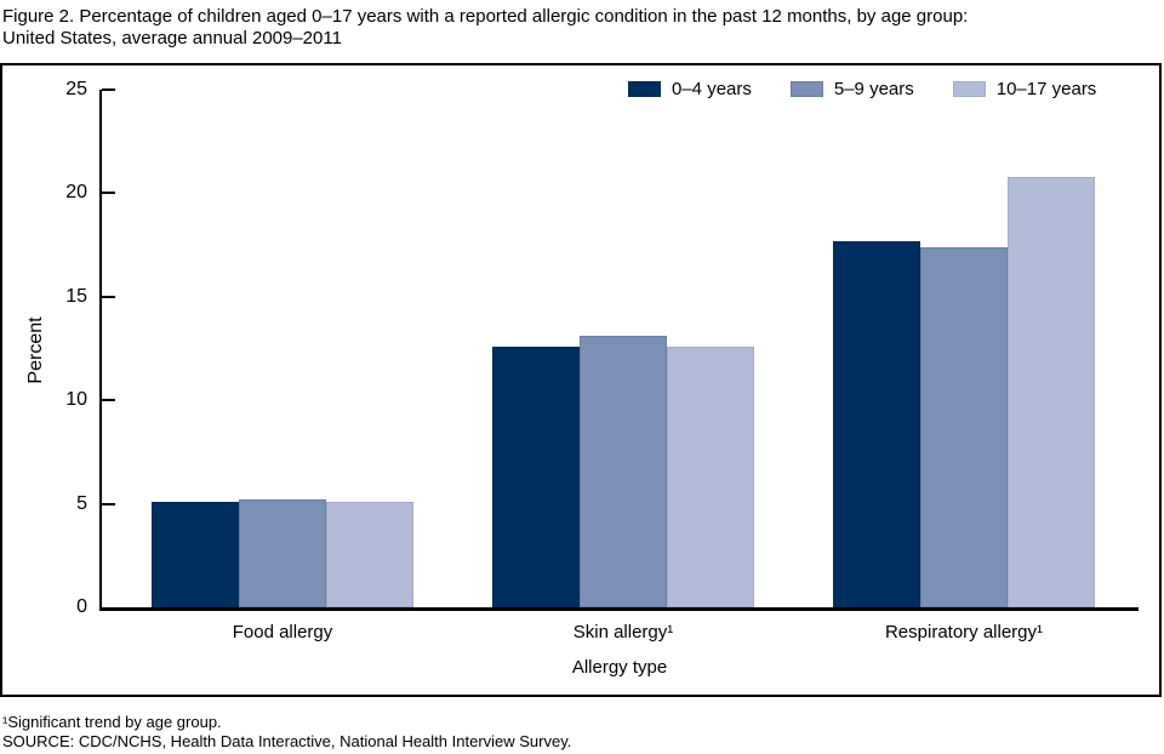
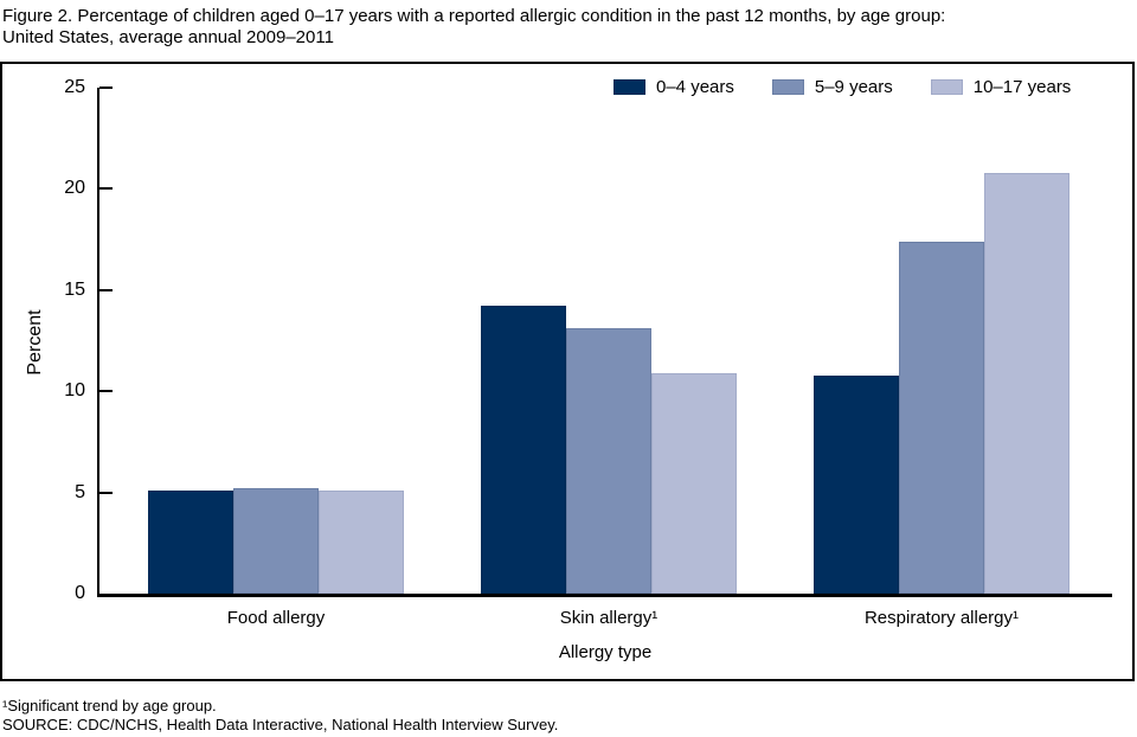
0–4 years/Skin allergy¹: 12.6 -> 14.2
10–17 years/Skin allergy¹: 12.6 -> 10.9
0–4 years/Respiratory allergy¹: 17.7 -> 10.8
